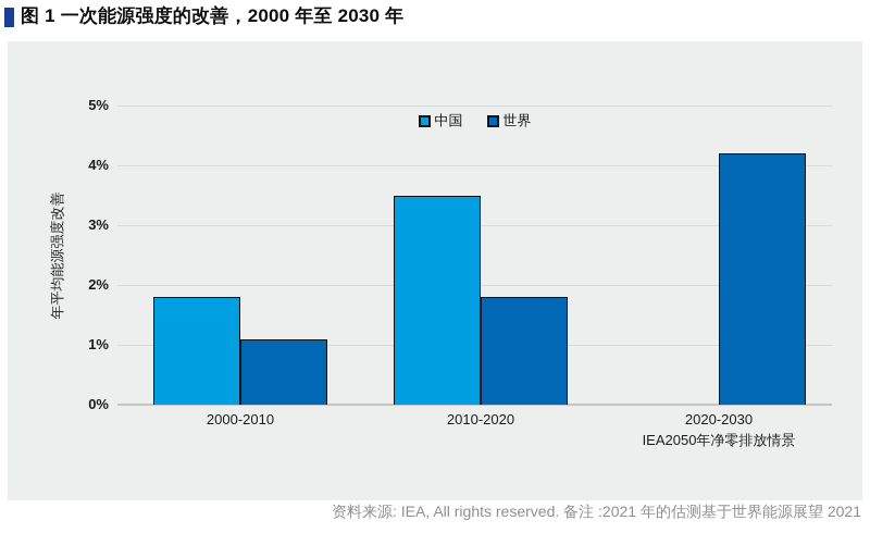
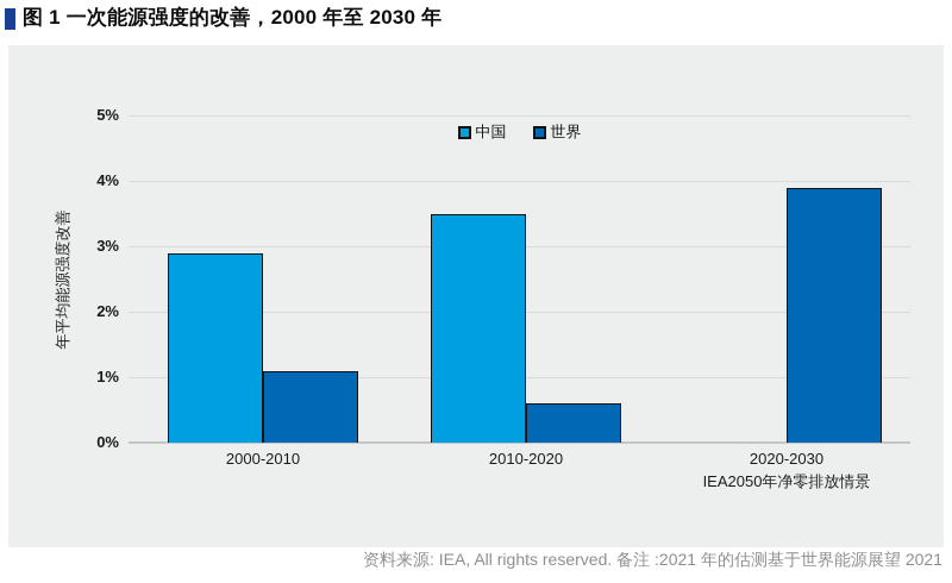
中国/2000-2010: 1.8% -> 2.9%
世界/2010-2020: 1.8% -> 0.6%
世界/2020-2030: 4.2% -> 3.9%
